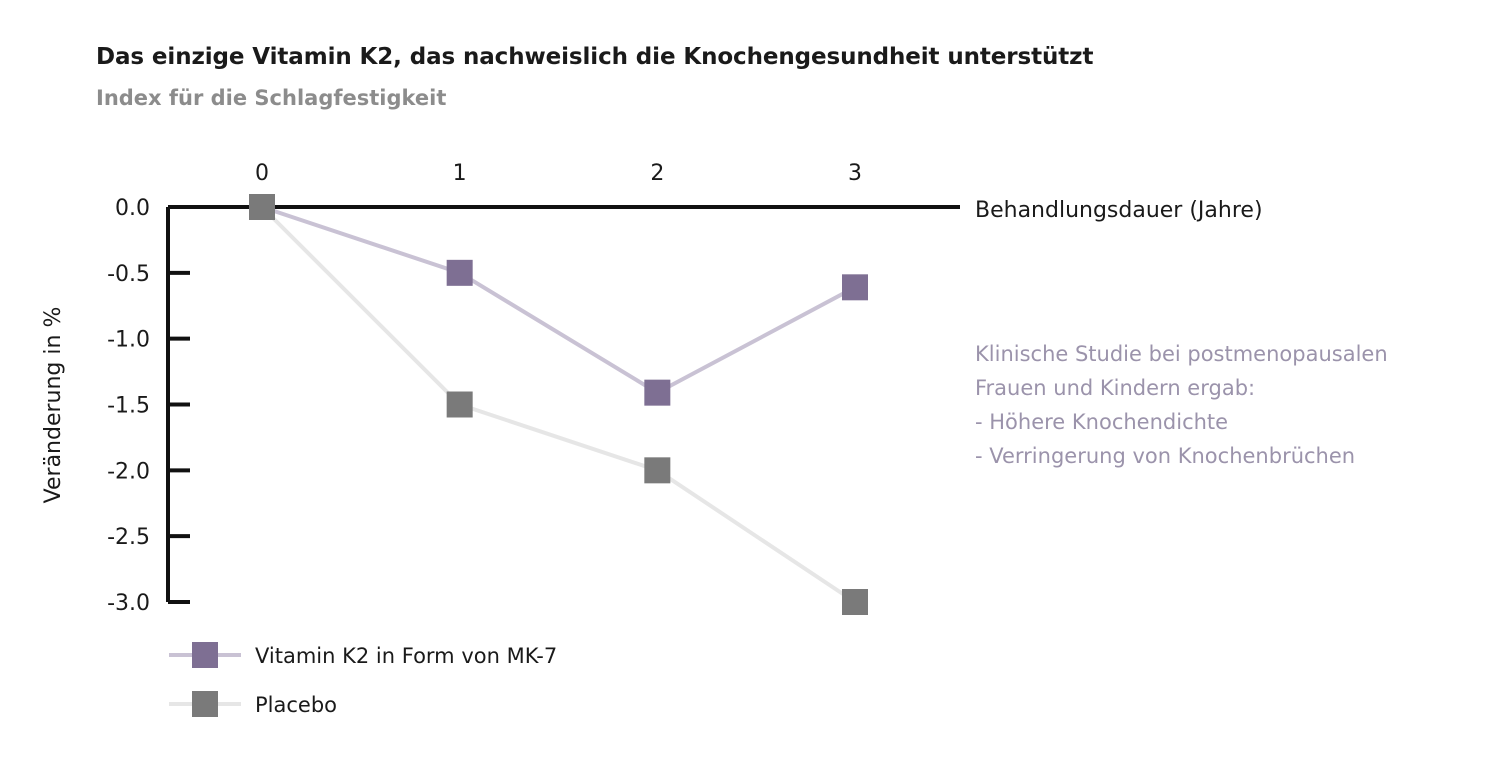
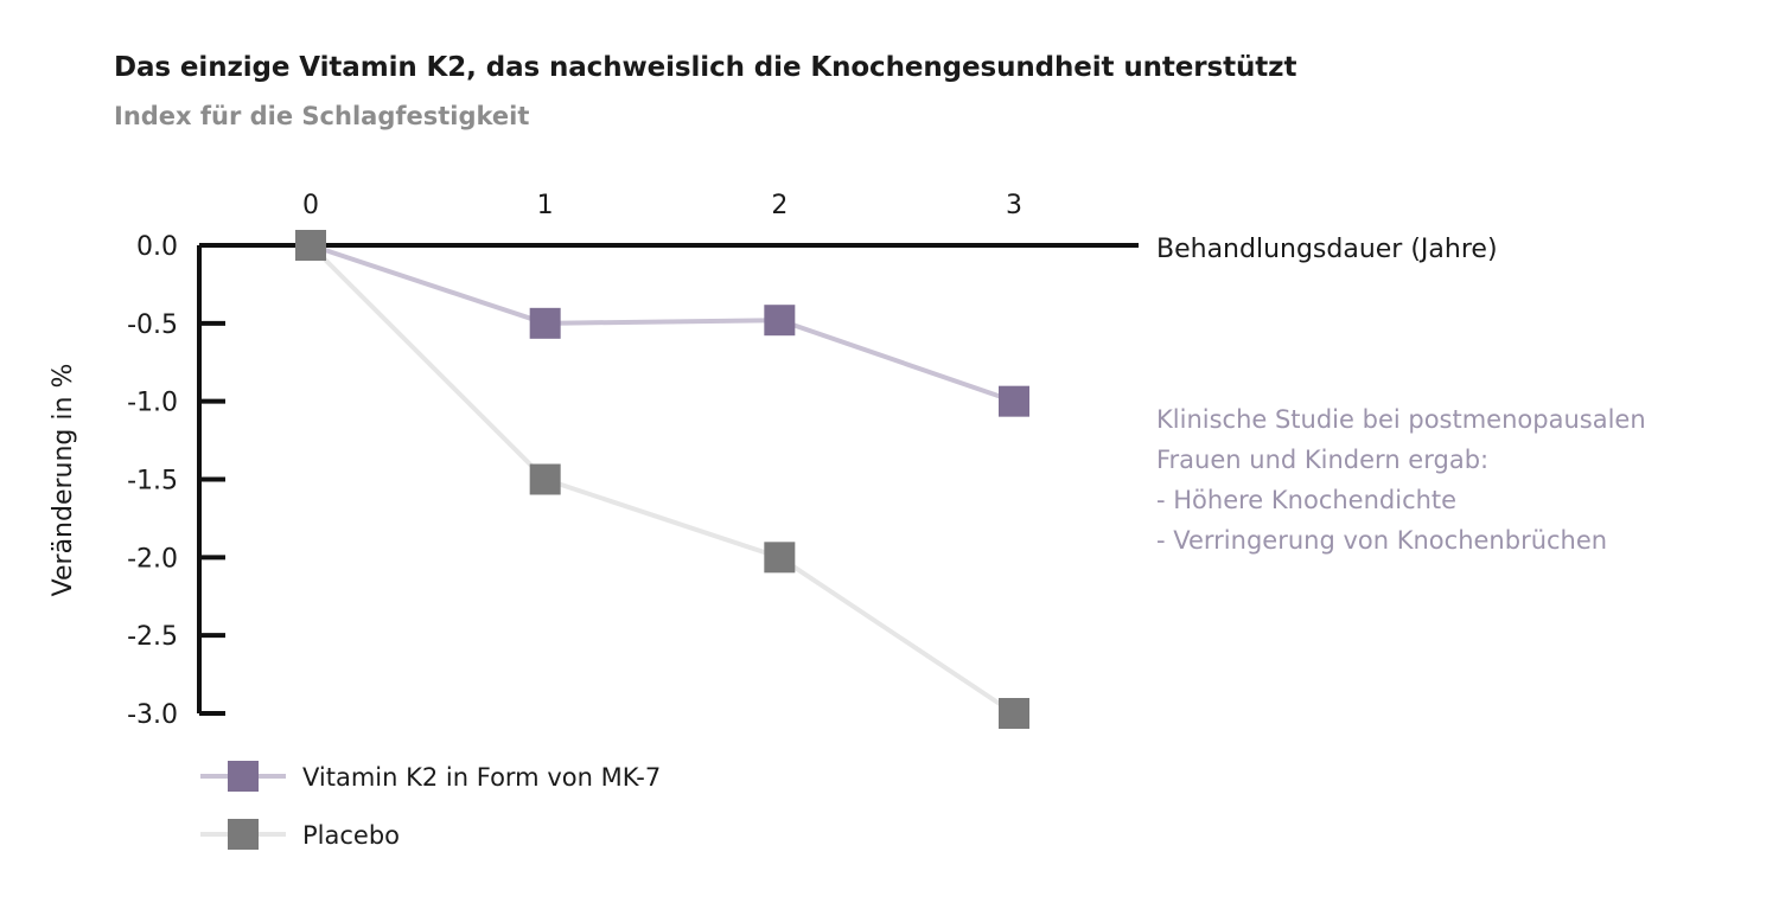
Vitamin K2 in Form von MK-7/2: -1.41 -> -0.48
Vitamin K2 in Form von MK-7/3: -0.61 -> -1.00
